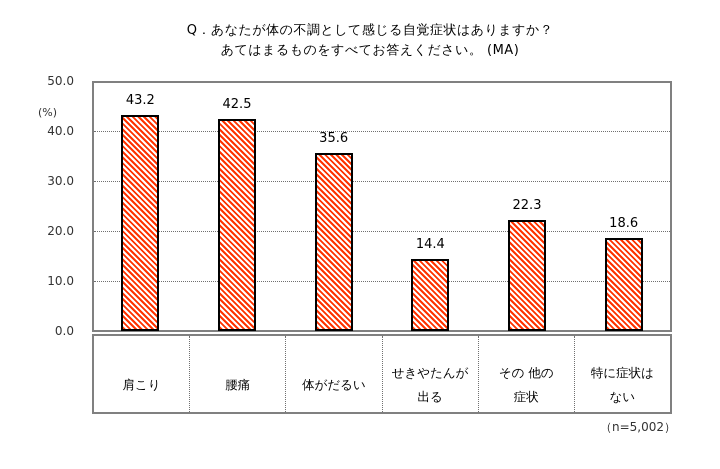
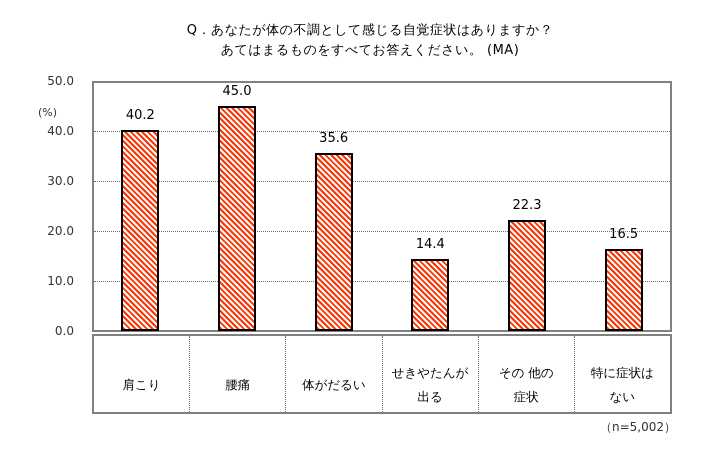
肩こり: 43.2 -> 40.2
腰痛: 42.5 -> 45.0
特に症状はない: 18.6 -> 16.5
